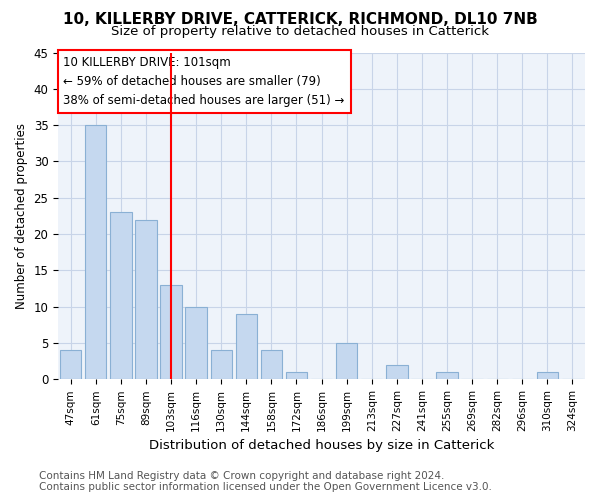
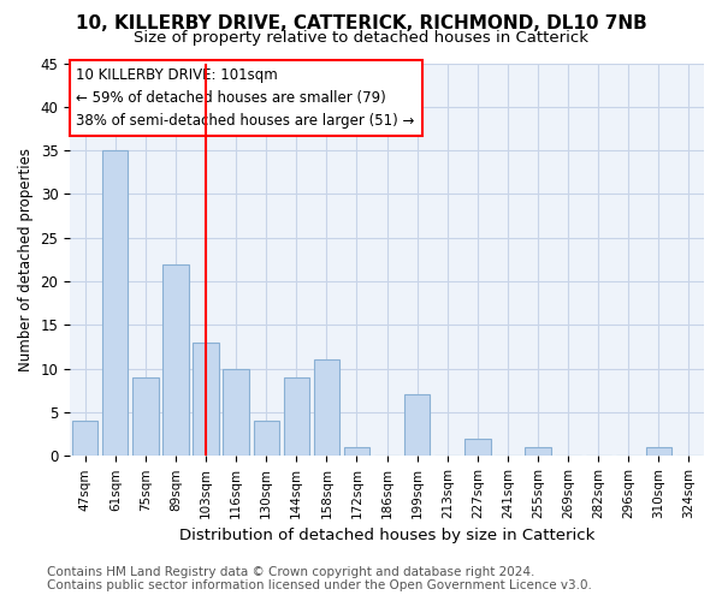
75sqm: 23 -> 9
158sqm: 4 -> 11
199sqm: 5 -> 7
